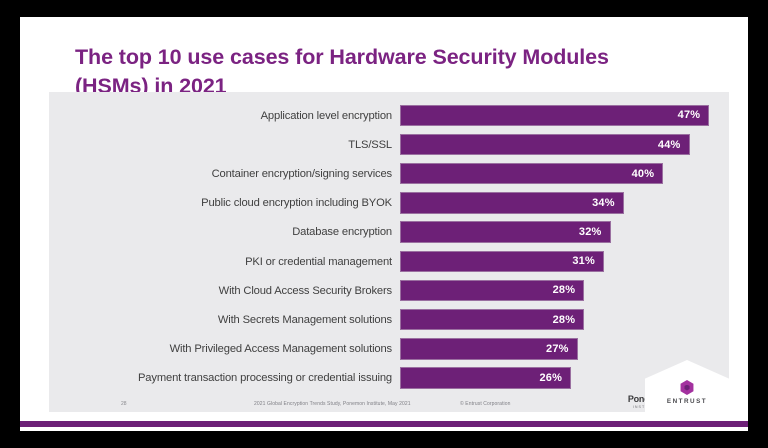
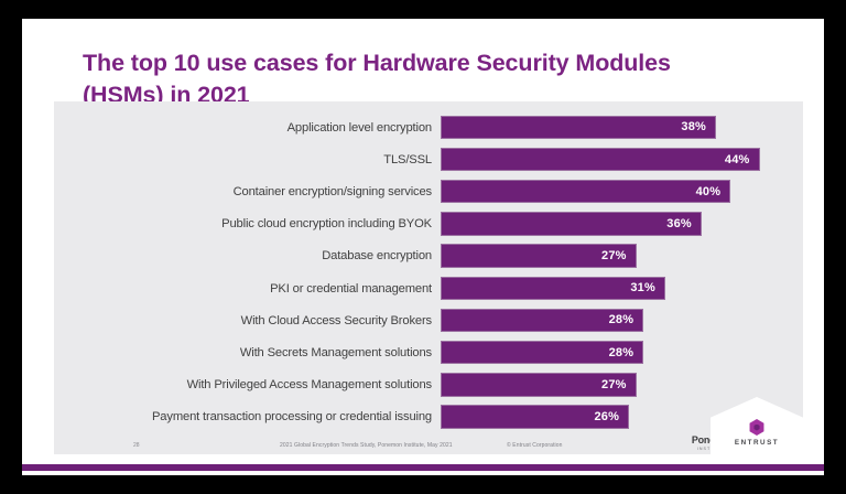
Application level encryption: 47% -> 38%
Public cloud encryption including BYOK: 34% -> 36%
Database encryption: 32% -> 27%
